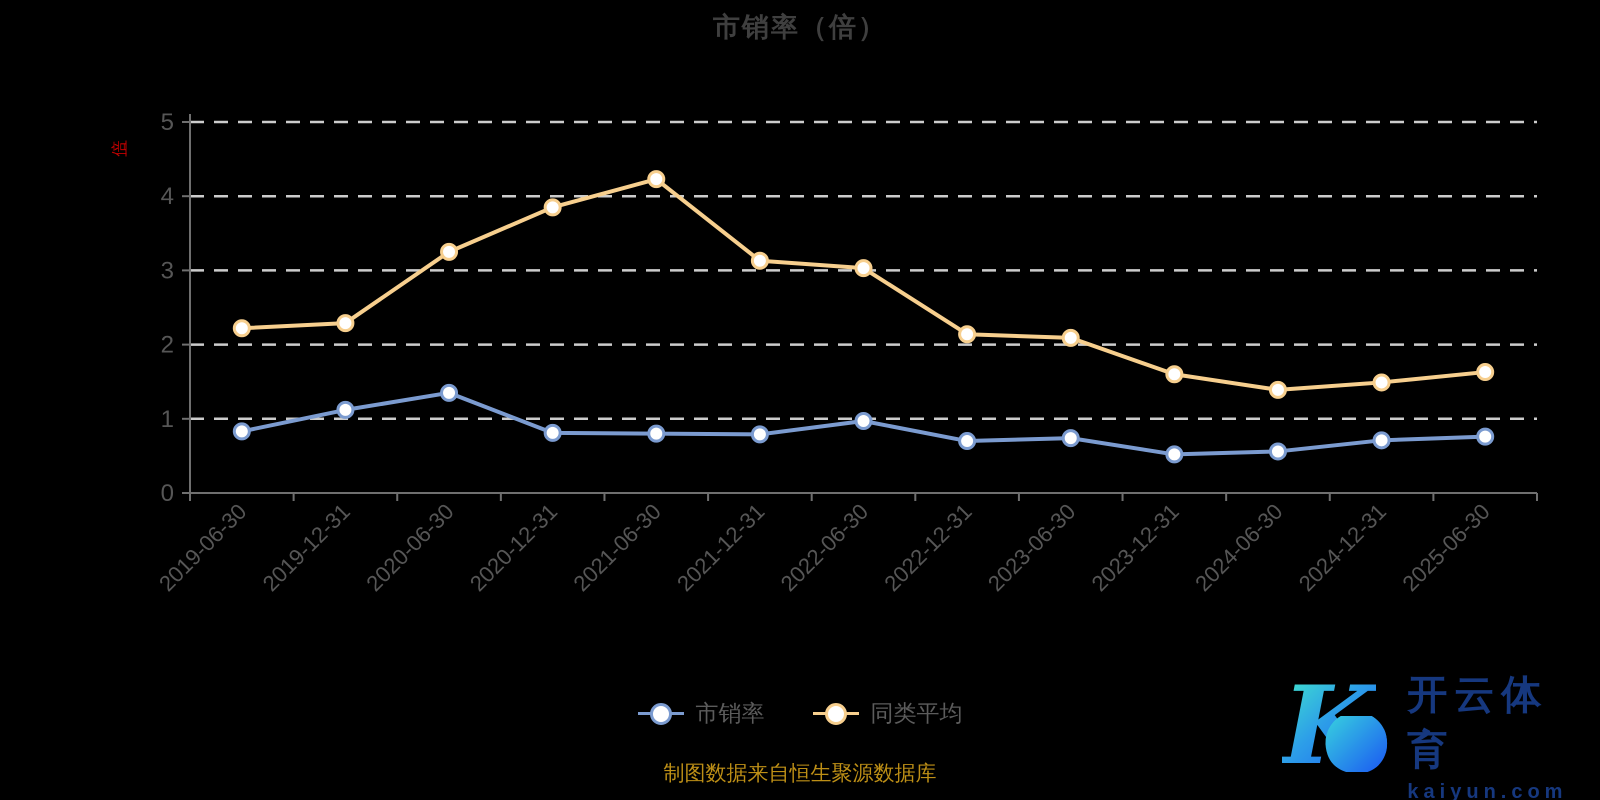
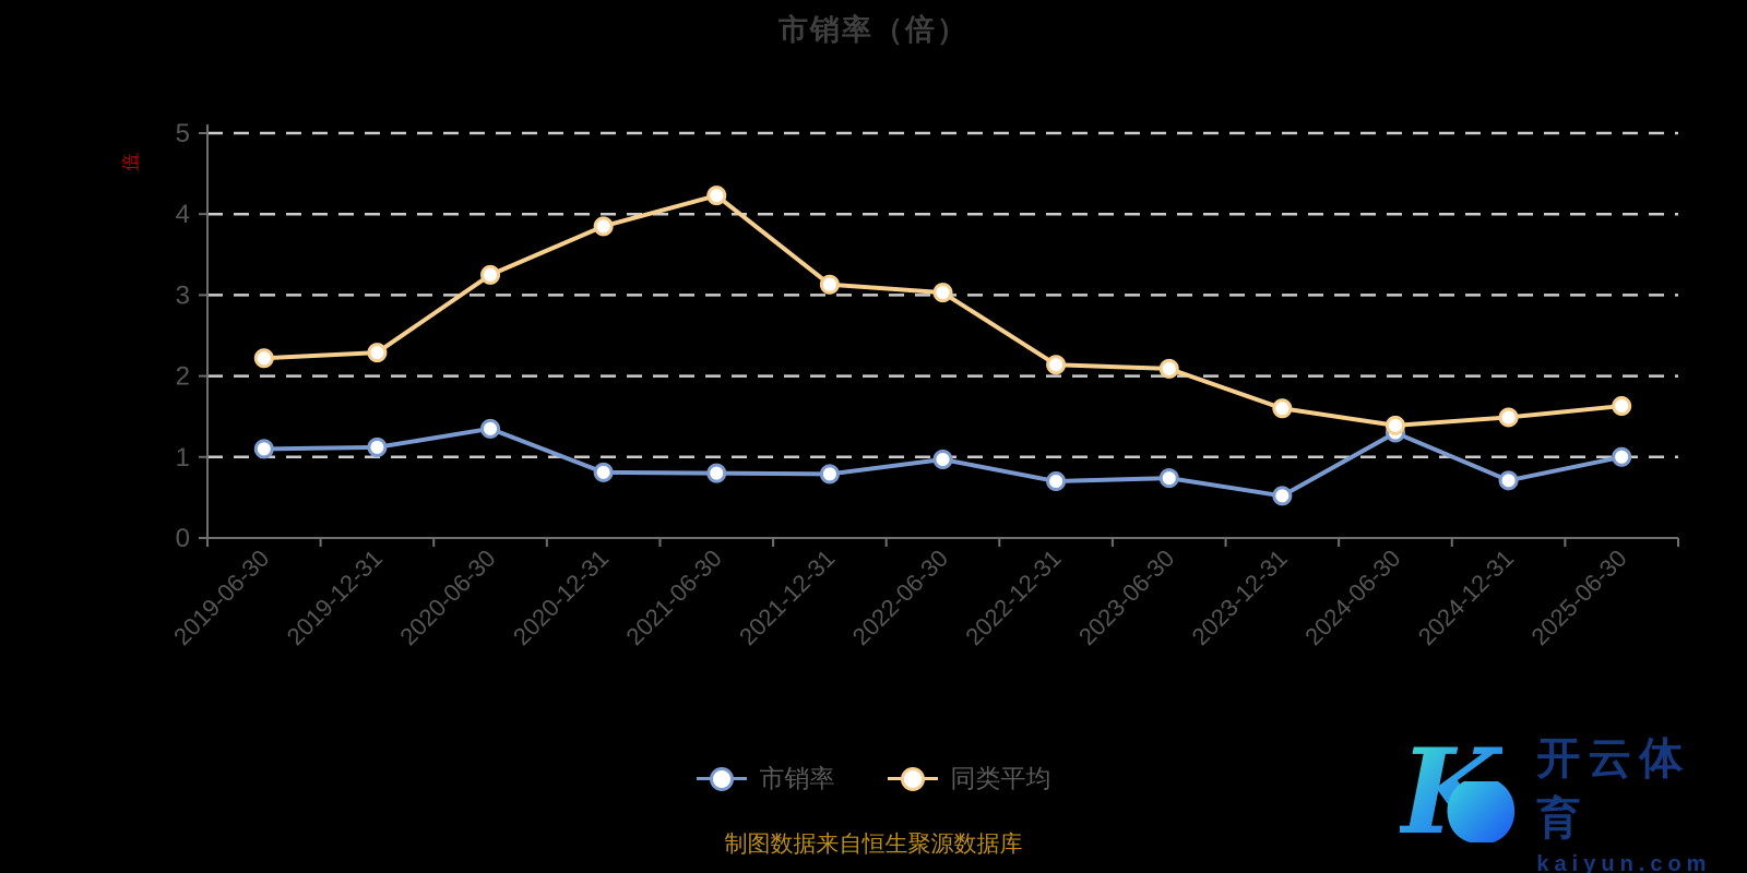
市销率/2019-06-30: 0.8 -> 1.1
市销率/2024-06-30: 0.6 -> 1.3
市销率/2025-06-30: 0.8 -> 1.0
